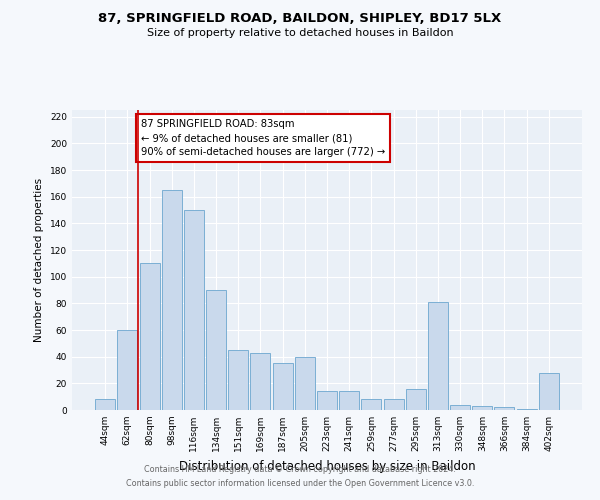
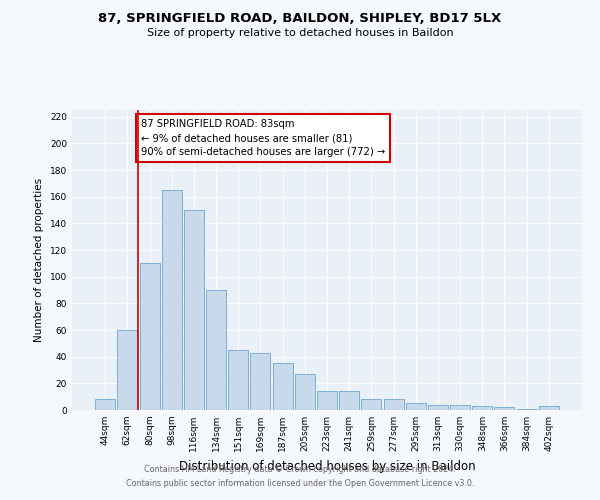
205sqm: 40 -> 27
295sqm: 16 -> 5
313sqm: 81 -> 4
402sqm: 28 -> 3
